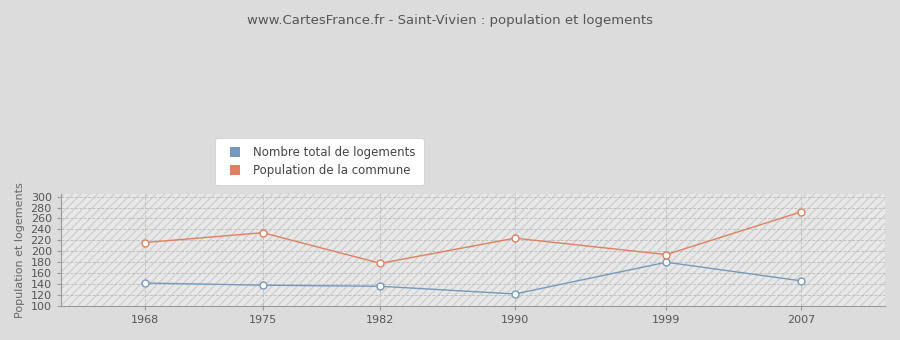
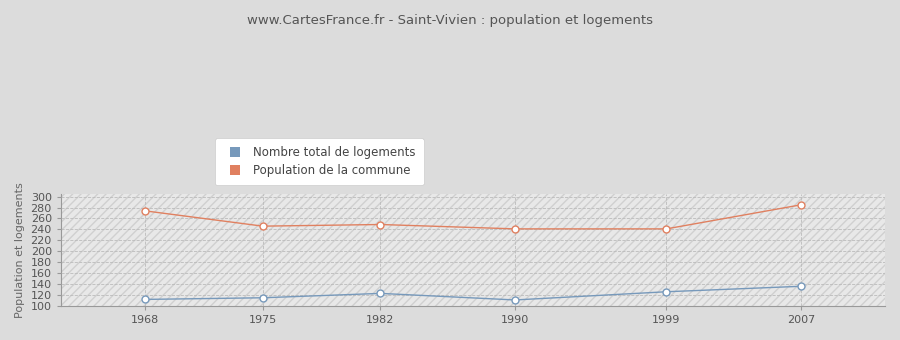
Nombre total de logements/1968: 142 -> 112
Population de la commune/1968: 216 -> 274
Nombre total de logements/1975: 138 -> 115
Population de la commune/1975: 234 -> 246
Nombre total de logements/1982: 136 -> 123
Population de la commune/1982: 178 -> 249
Nombre total de logements/1990: 122 -> 111
Population de la commune/1990: 224 -> 241
Nombre total de logements/1999: 180 -> 126
Population de la commune/1999: 194 -> 241
Nombre total de logements/2007: 146 -> 136
Population de la commune/2007: 272 -> 285
